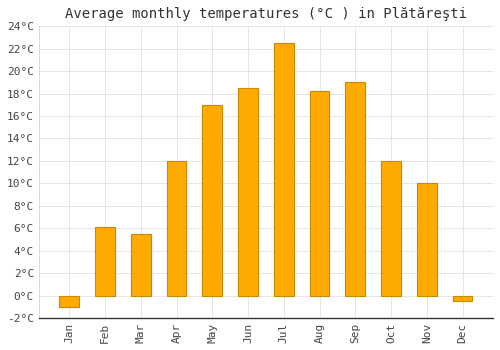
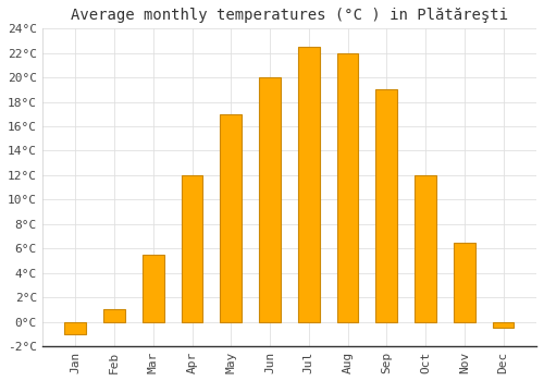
Feb: 6.1°C -> 1.0°C
Jun: 18.5°C -> 20.0°C
Aug: 18.2°C -> 22.0°C
Nov: 10.0°C -> 6.5°C
